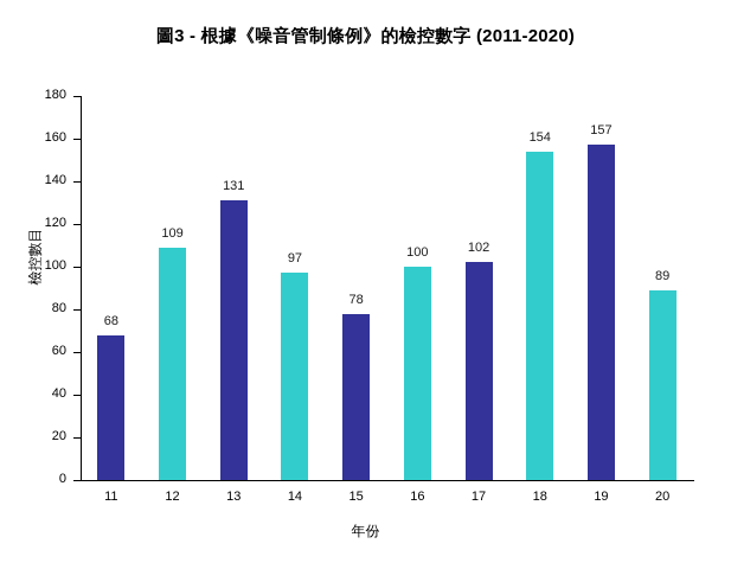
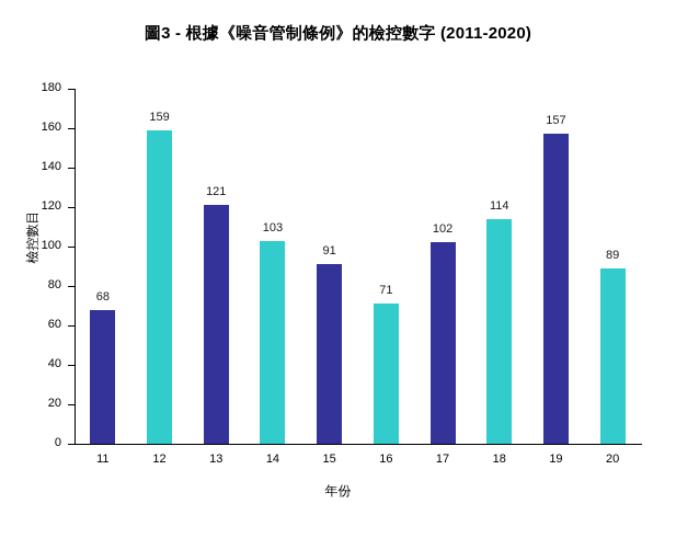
12: 109 -> 159
13: 131 -> 121
14: 97 -> 103
15: 78 -> 91
16: 100 -> 71
18: 154 -> 114
